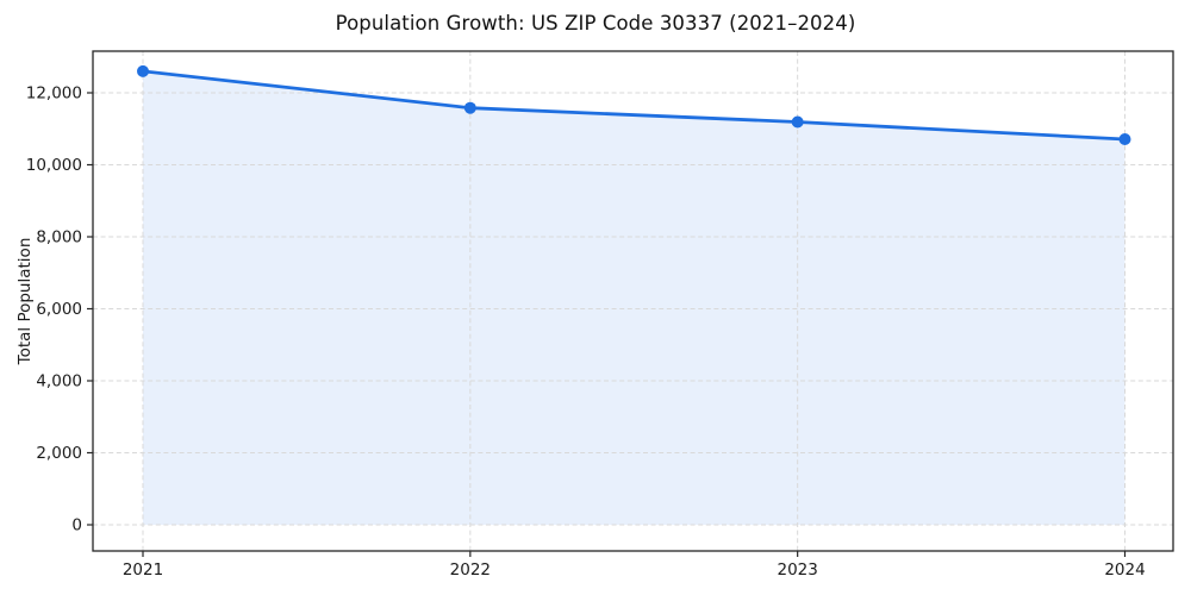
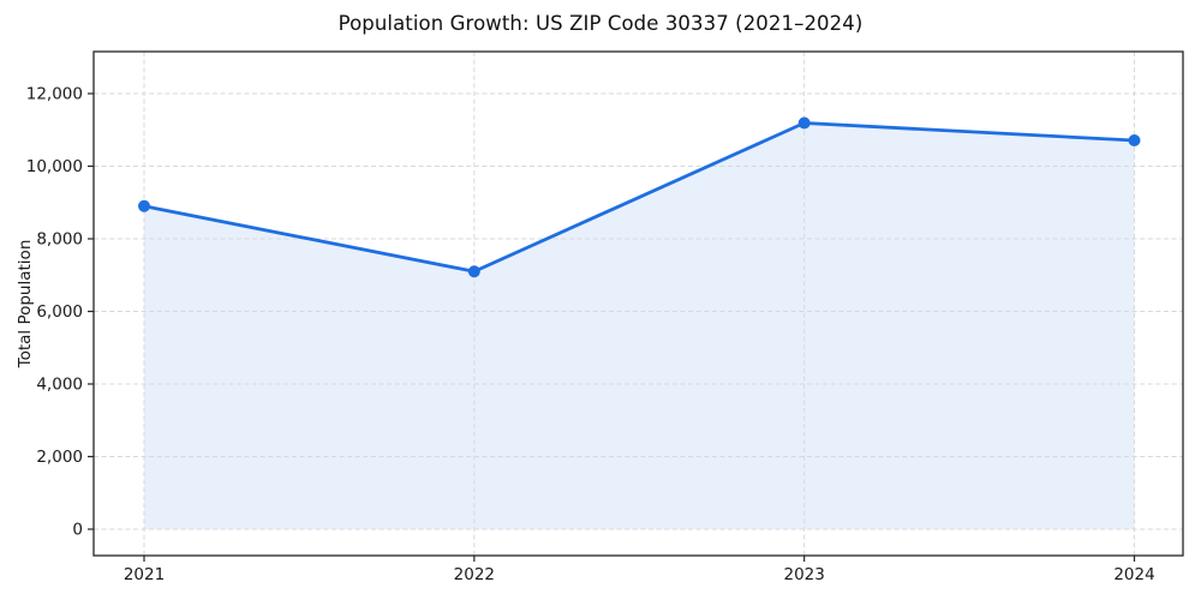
2021: 12600 -> 8900
2022: 11600 -> 7100
